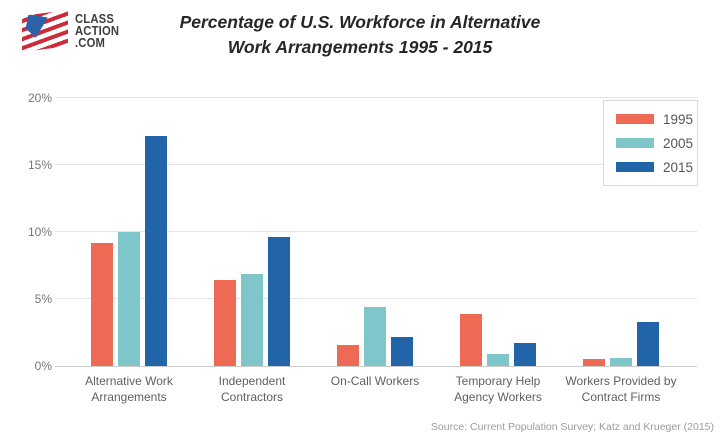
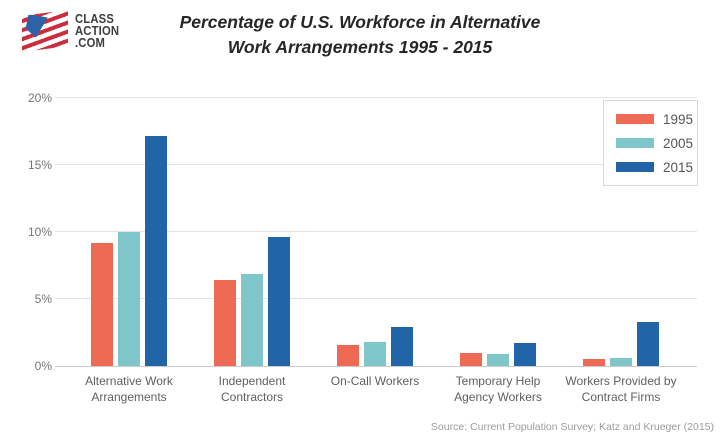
2005/On-Call Workers: 4.4% -> 1.8%
2015/On-Call Workers: 2.2% -> 2.9%
1995/Temporary Help Agency Workers: 3.9% -> 1.0%
